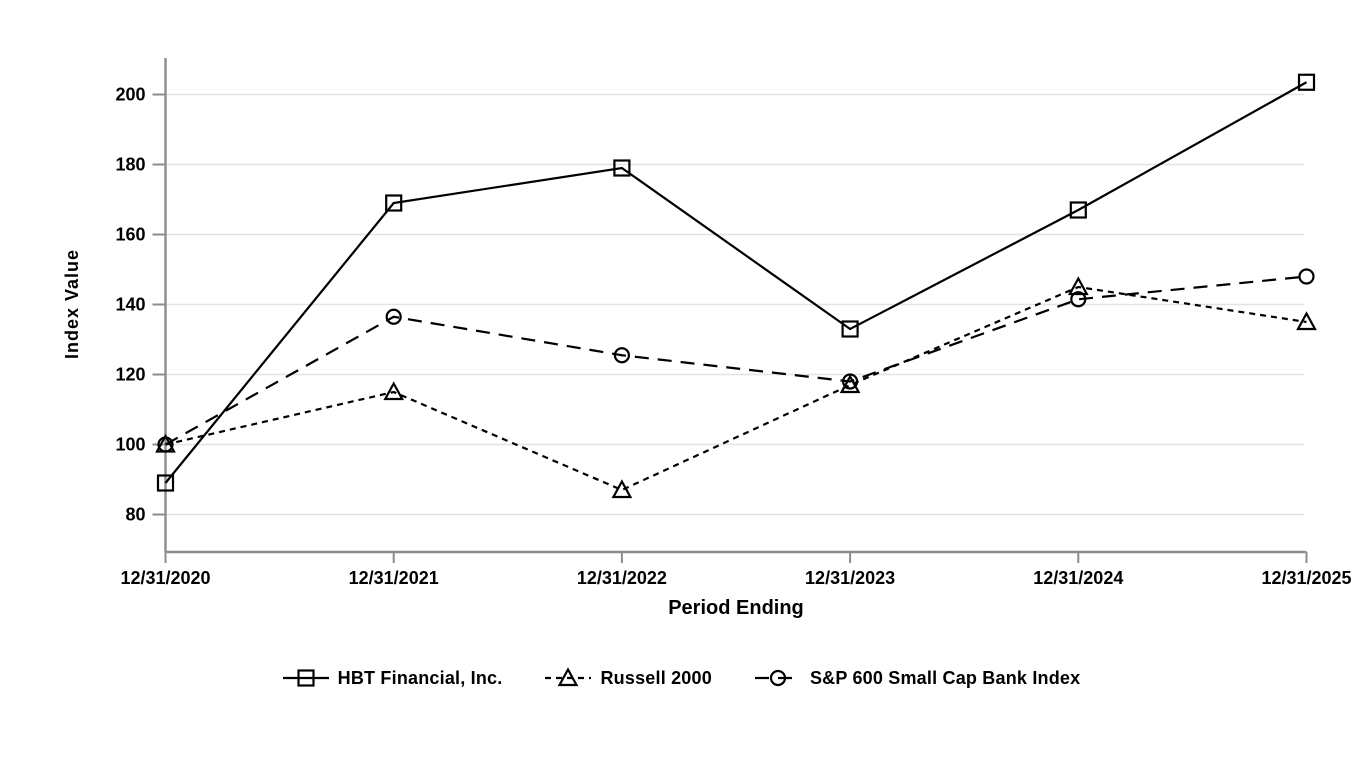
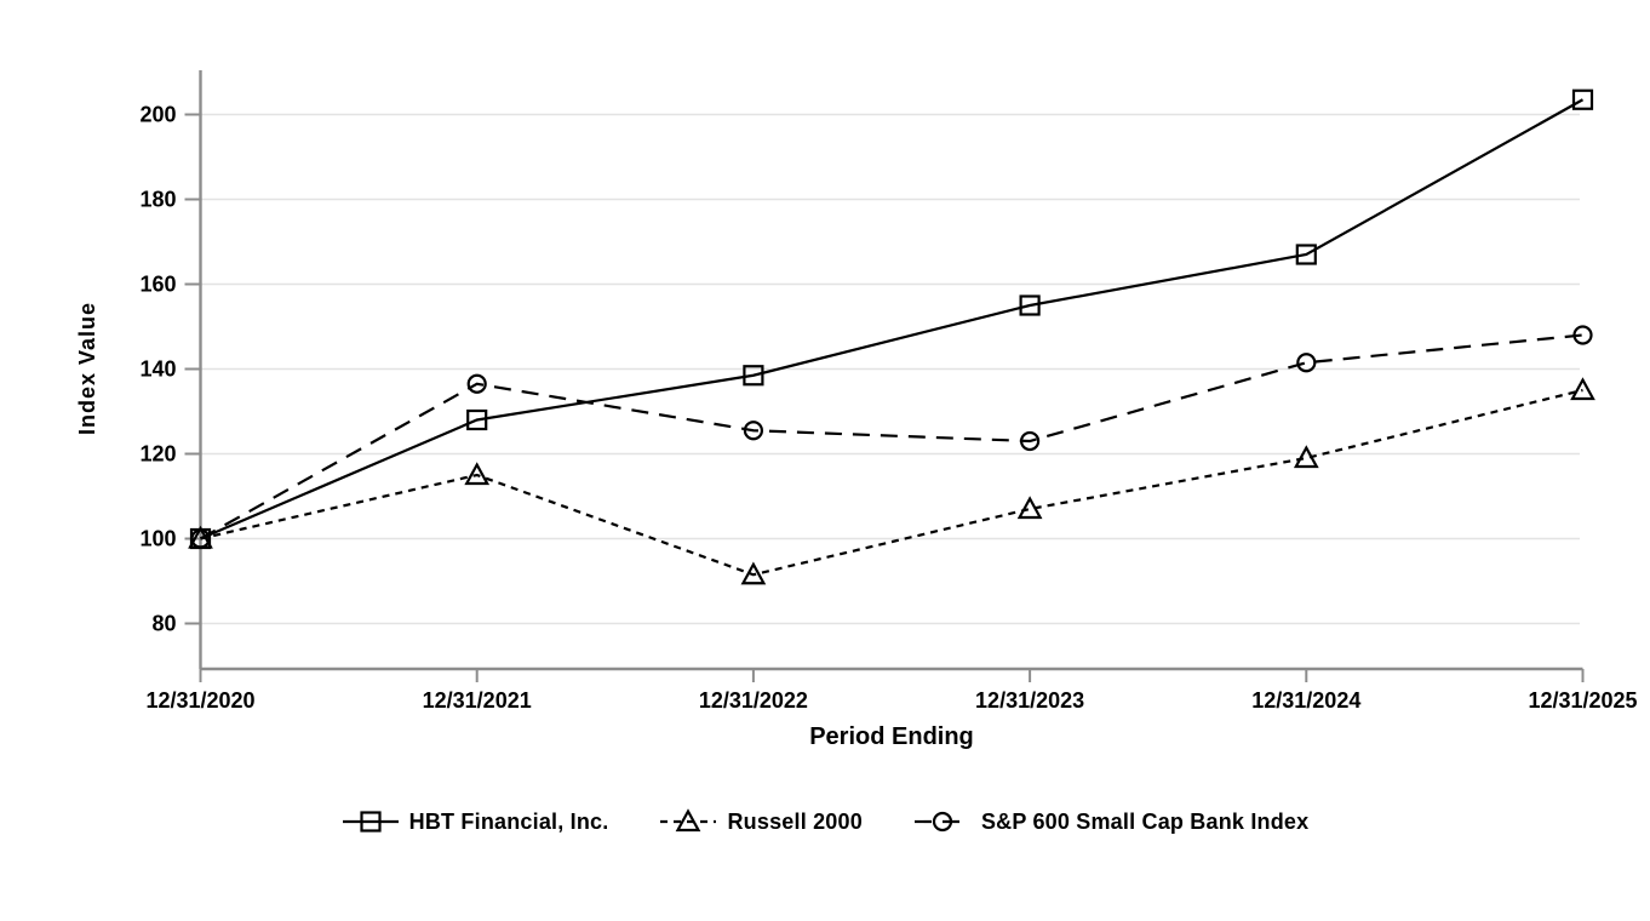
HBT Financial, Inc./12/31/2020: 89 -> 100
HBT Financial, Inc./12/31/2021: 169 -> 128
HBT Financial, Inc./12/31/2022: 179 -> 138
Russell 2000/12/31/2022: 87 -> 92
HBT Financial, Inc./12/31/2023: 133 -> 155
Russell 2000/12/31/2023: 117 -> 107
S&P 600 Small Cap Bank Index/12/31/2023: 118 -> 123
Russell 2000/12/31/2024: 145 -> 119
